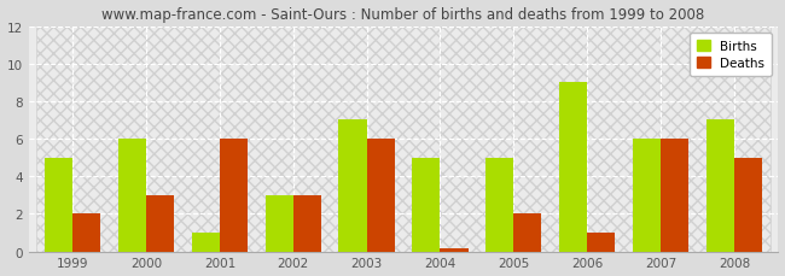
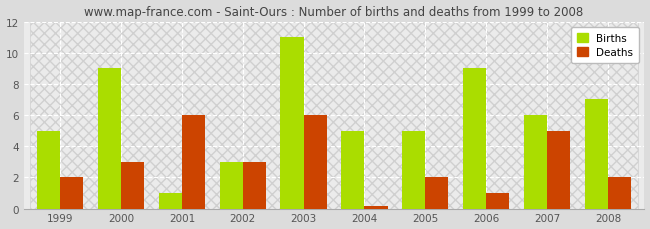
Births/2000: 6 -> 9
Births/2003: 7 -> 11
Deaths/2007: 6.0 -> 5.0
Deaths/2008: 5.0 -> 2.0
